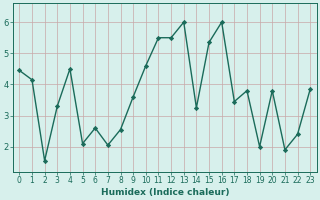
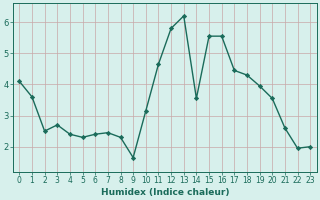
0: 4.45 -> 4.10
1: 4.15 -> 3.60
2: 1.55 -> 2.50
3: 3.30 -> 2.70
4: 4.50 -> 2.40
5: 2.10 -> 2.30
6: 2.60 -> 2.40
7: 2.05 -> 2.45
8: 2.55 -> 2.30
9: 3.60 -> 1.65
10: 4.60 -> 3.15
11: 5.50 -> 4.65
12: 5.50 -> 5.80
13: 6.00 -> 6.20
14: 3.25 -> 3.55
15: 5.35 -> 5.55
16: 6.00 -> 5.55
17: 3.45 -> 4.45
18: 3.80 -> 4.30
19: 2.00 -> 3.95
20: 3.80 -> 3.55
21: 1.90 -> 2.60
22: 2.40 -> 1.95
23: 3.85 -> 2.00
